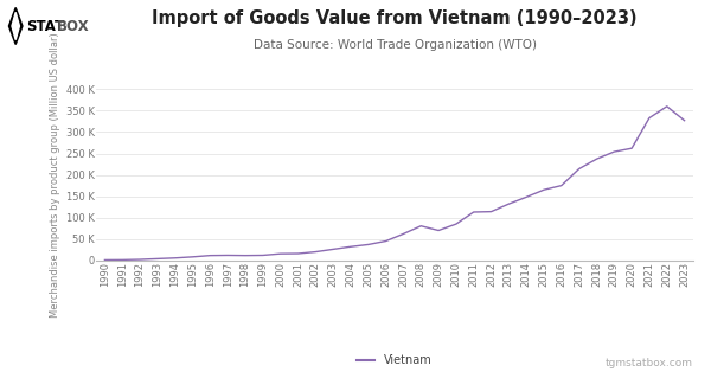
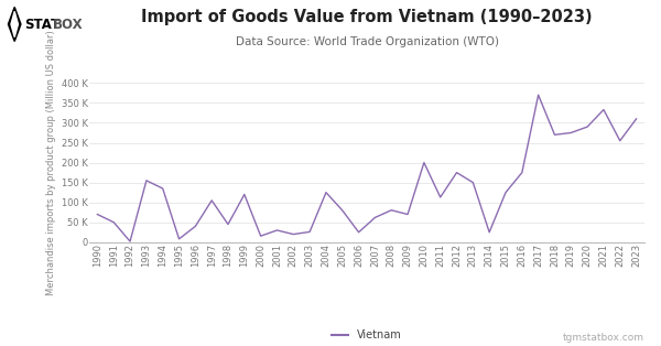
1990: 1 K -> 70 K
1991: 1 K -> 50 K
1993: 4 K -> 155 K
1994: 6 K -> 135 K
1996: 12 K -> 40 K
1997: 12 K -> 105 K
1998: 12 K -> 45 K
1999: 12 K -> 120 K
2001: 16 K -> 30 K
2004: 32 K -> 125 K
2005: 37 K -> 80 K
2006: 45 K -> 25 K
2010: 85 K -> 200 K
2012: 114 K -> 175 K
2013: 132 K -> 150 K
2014: 148 K -> 25 K
2015: 165 K -> 125 K
2017: 214 K -> 370 K
2018: 237 K -> 270 K
2019: 254 K -> 275 K
2020: 262 K -> 290 K
2022: 360 K -> 255 K
2023: 327 K -> 310 K
